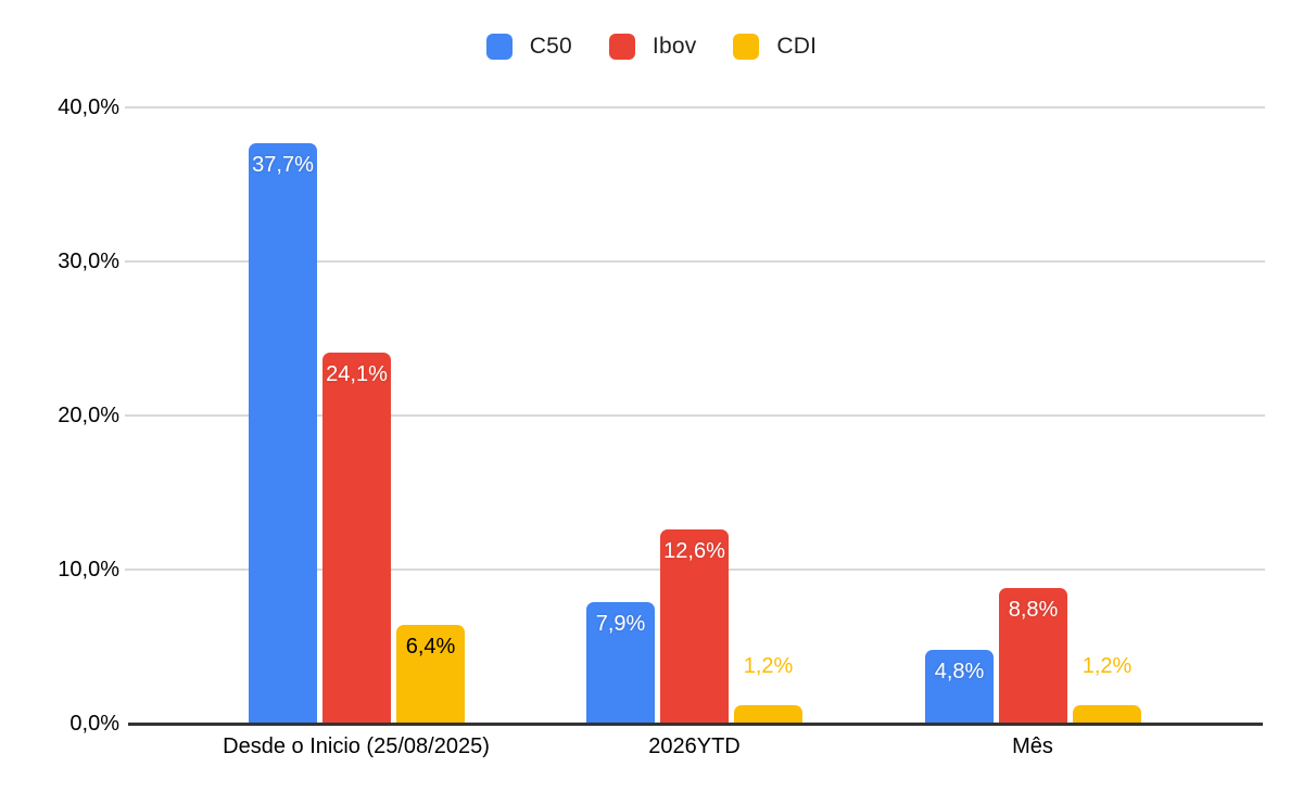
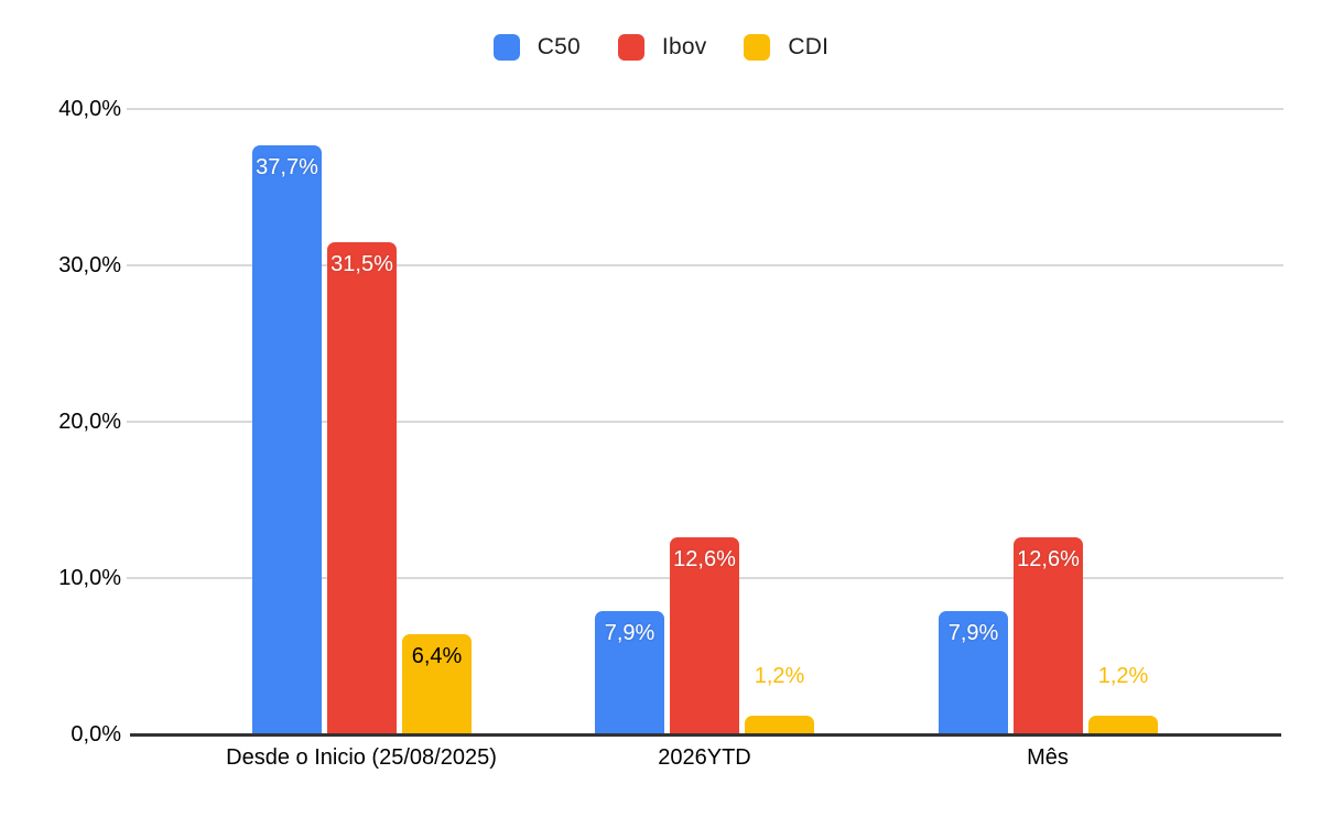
Ibov/Desde o Inicio (25/08/2025): 24,1% -> 31,5%
C50/Mês: 4,8% -> 7,9%
Ibov/Mês: 8,8% -> 12,6%
